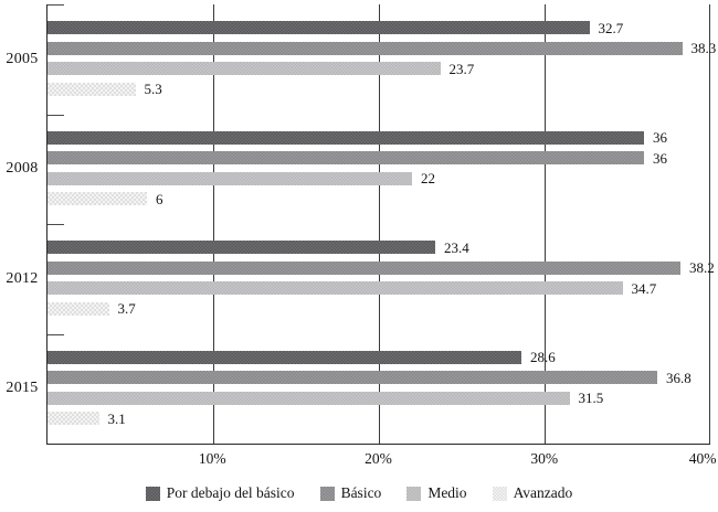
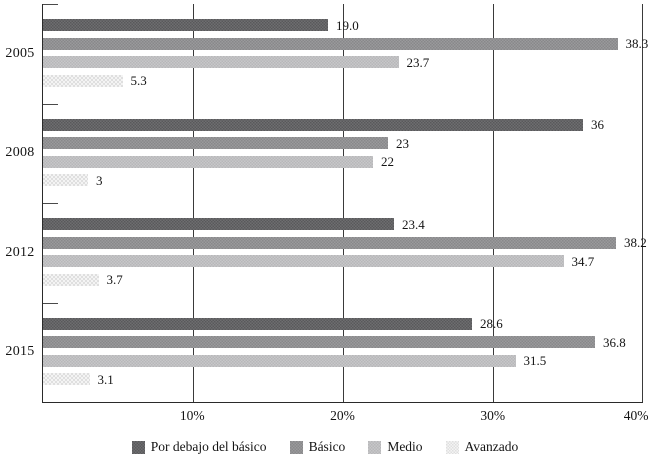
Por debajo del básico/2005: 32.7 -> 19.0
Básico/2008: 36 -> 23
Avanzado/2008: 6 -> 3
